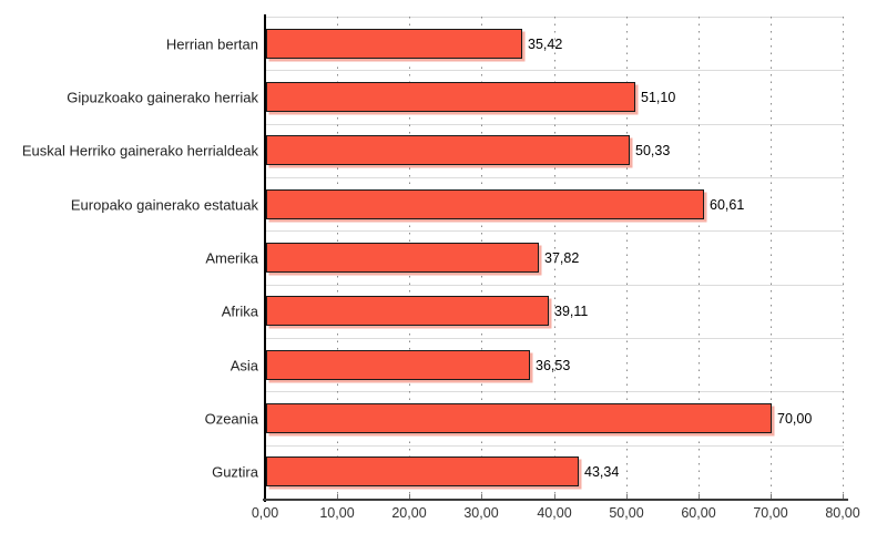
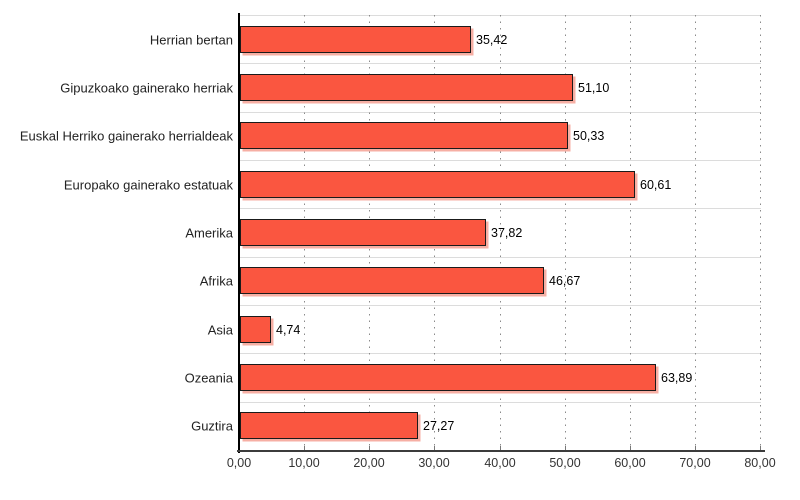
Afrika: 39,11 -> 46,67
Asia: 36,53 -> 4,74
Ozeania: 70,00 -> 63,89
Guztira: 43,34 -> 27,27
